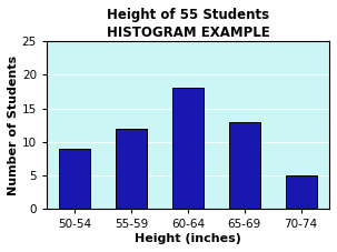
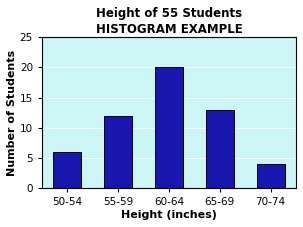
50-54: 9 -> 6
60-64: 18 -> 20
70-74: 5 -> 4
